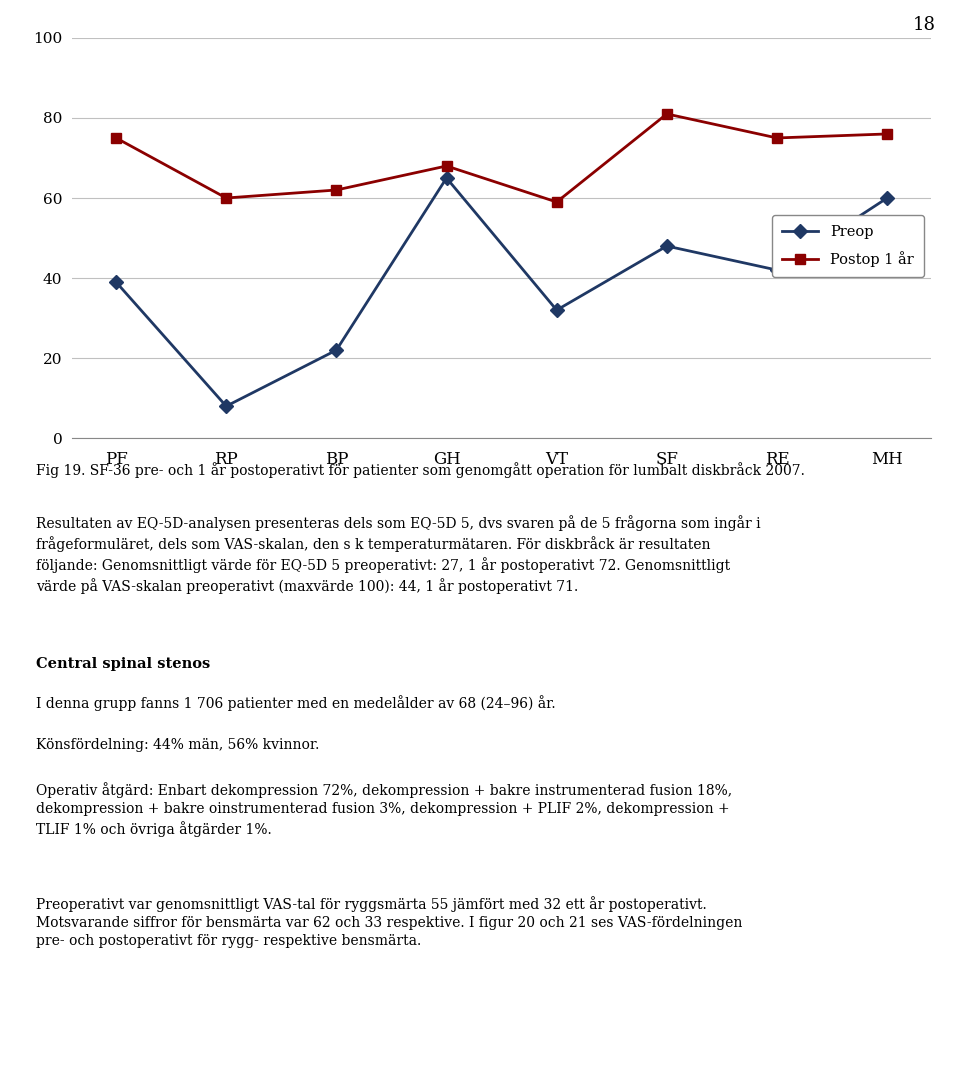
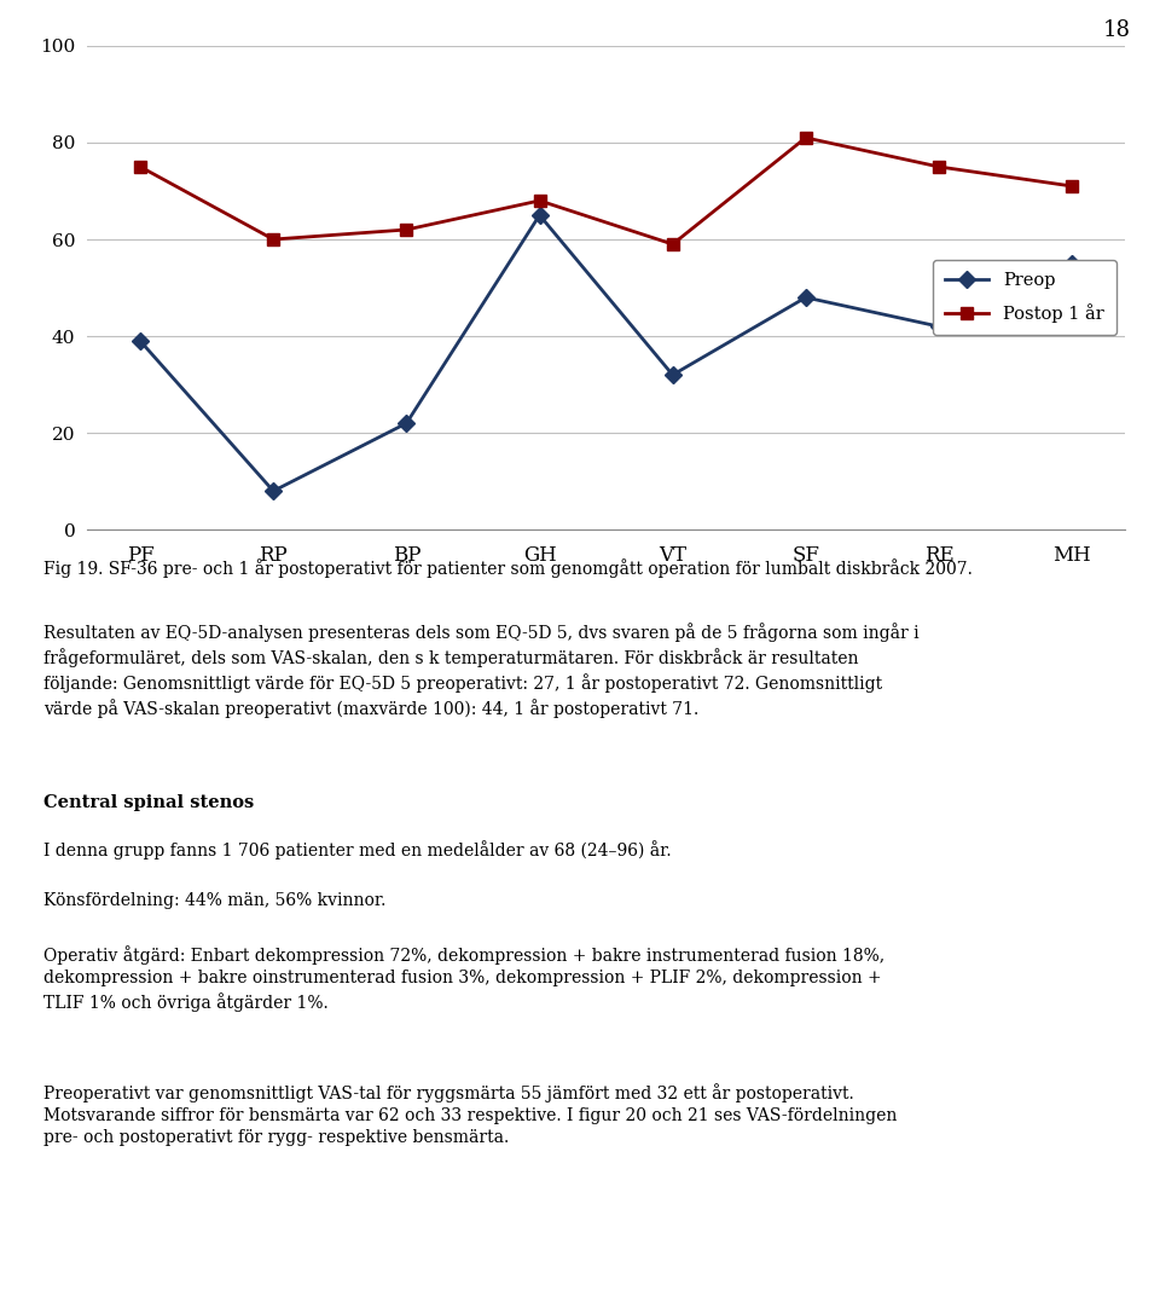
Preop/MH: 60 -> 55
Postop 1 år/MH: 76 -> 71
